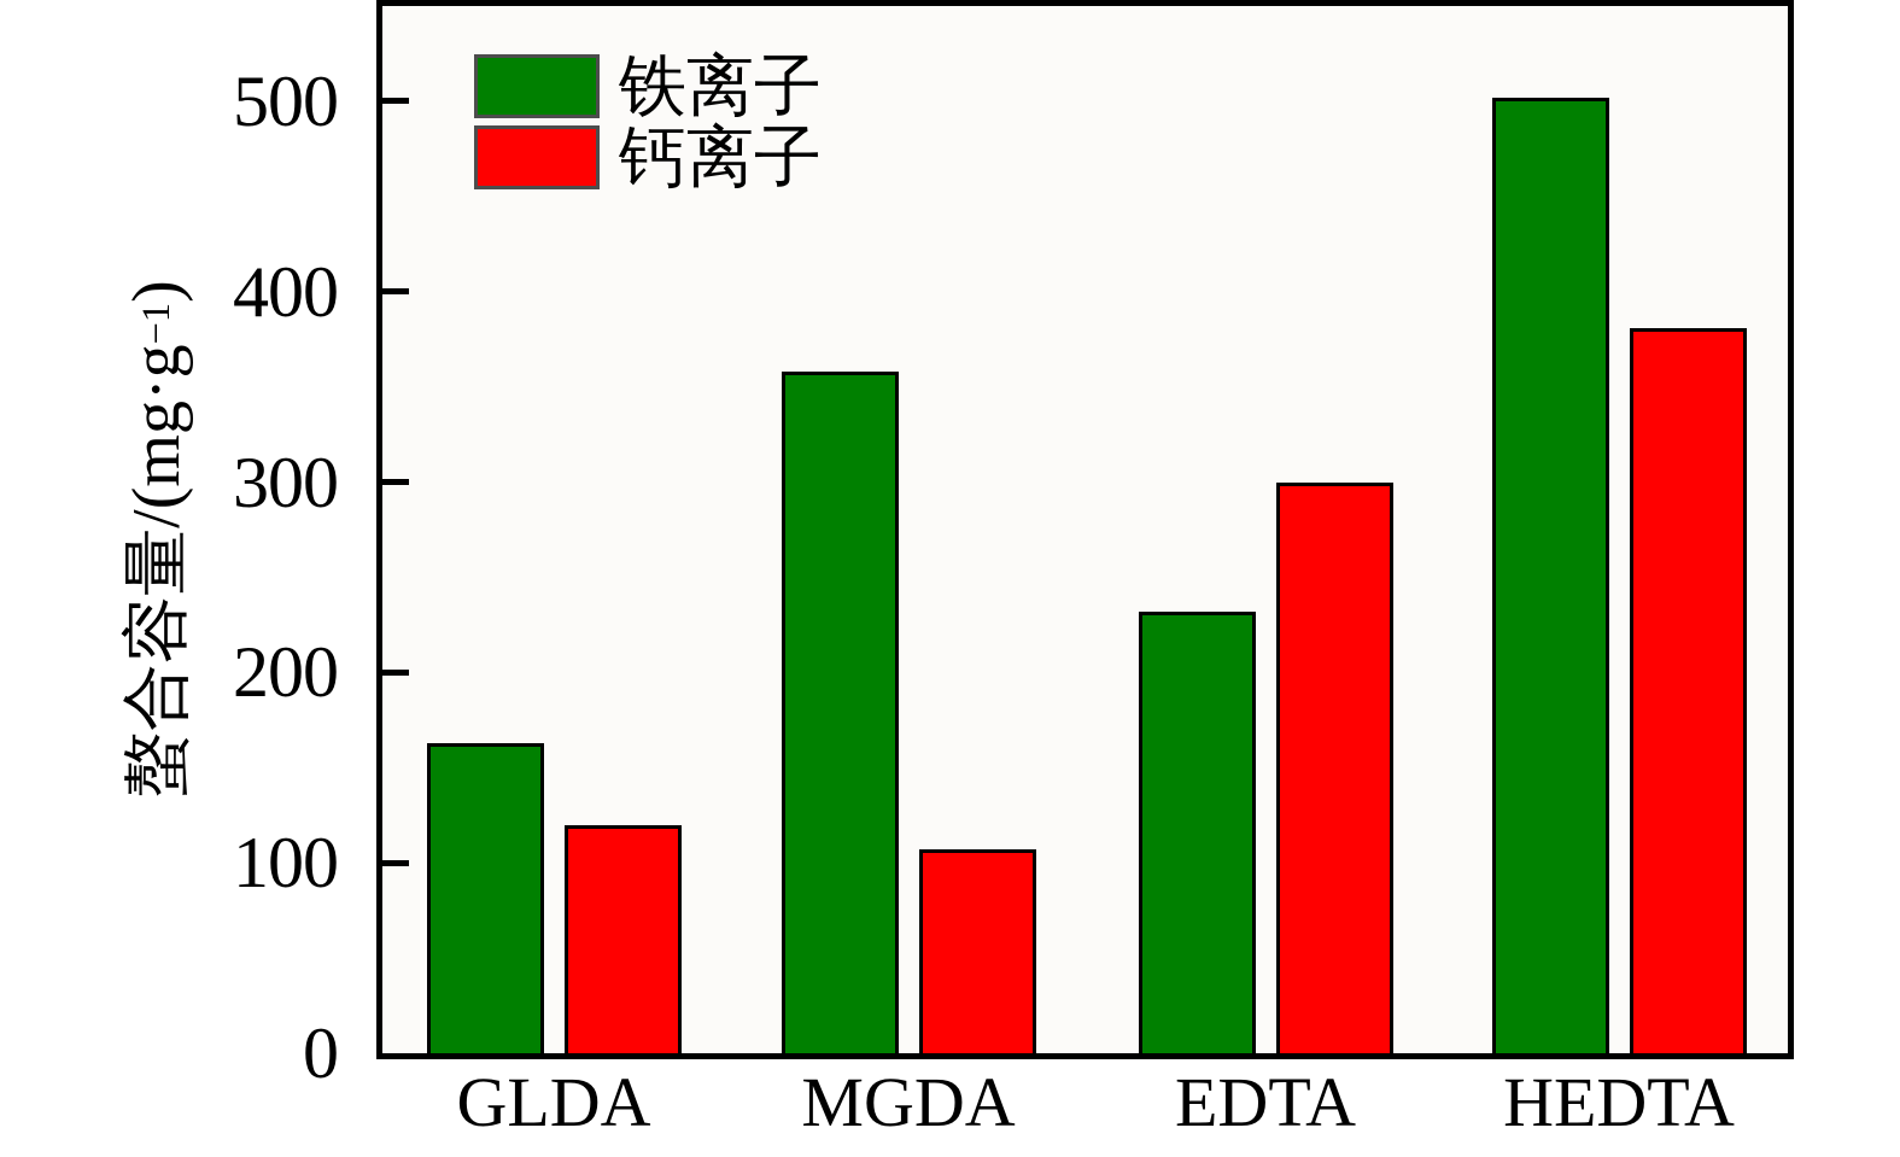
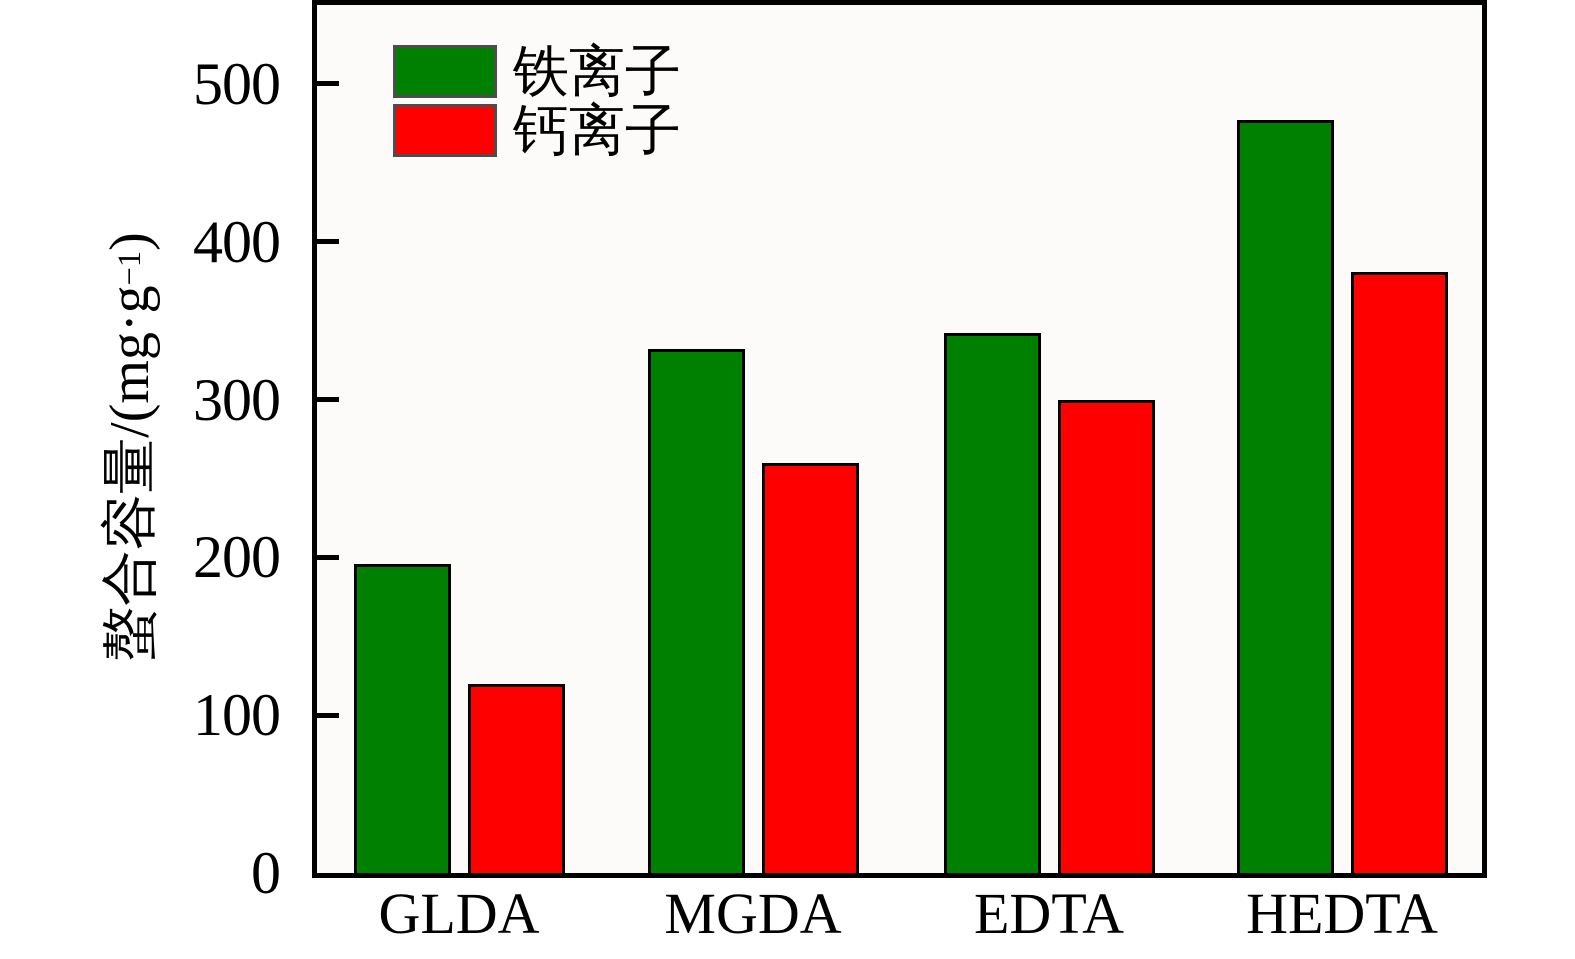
铁离子/GLDA: 163 -> 196
铁离子/MGDA: 358 -> 332
钙离子/MGDA: 107 -> 260
铁离子/EDTA: 232 -> 342
铁离子/HEDTA: 502 -> 477
